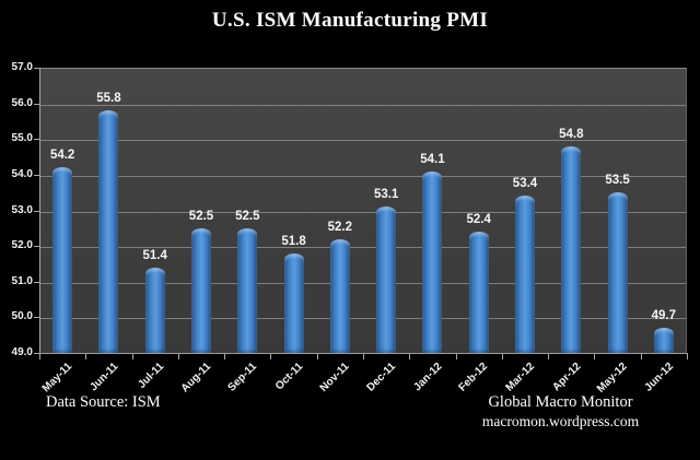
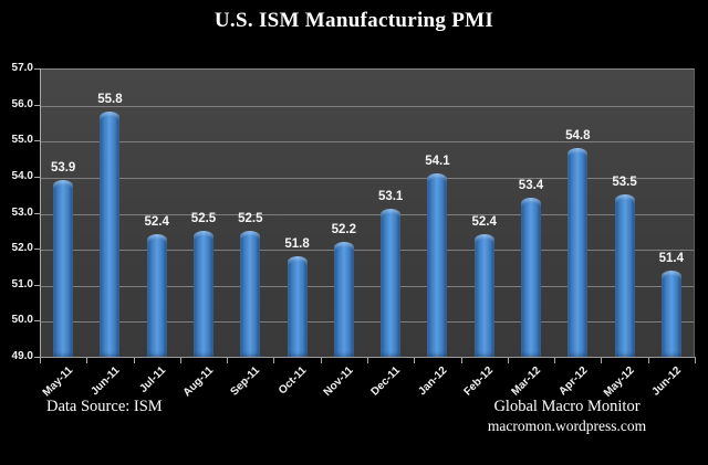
May-11: 54.2 -> 53.9
Jul-11: 51.4 -> 52.4
Jun-12: 49.7 -> 51.4
